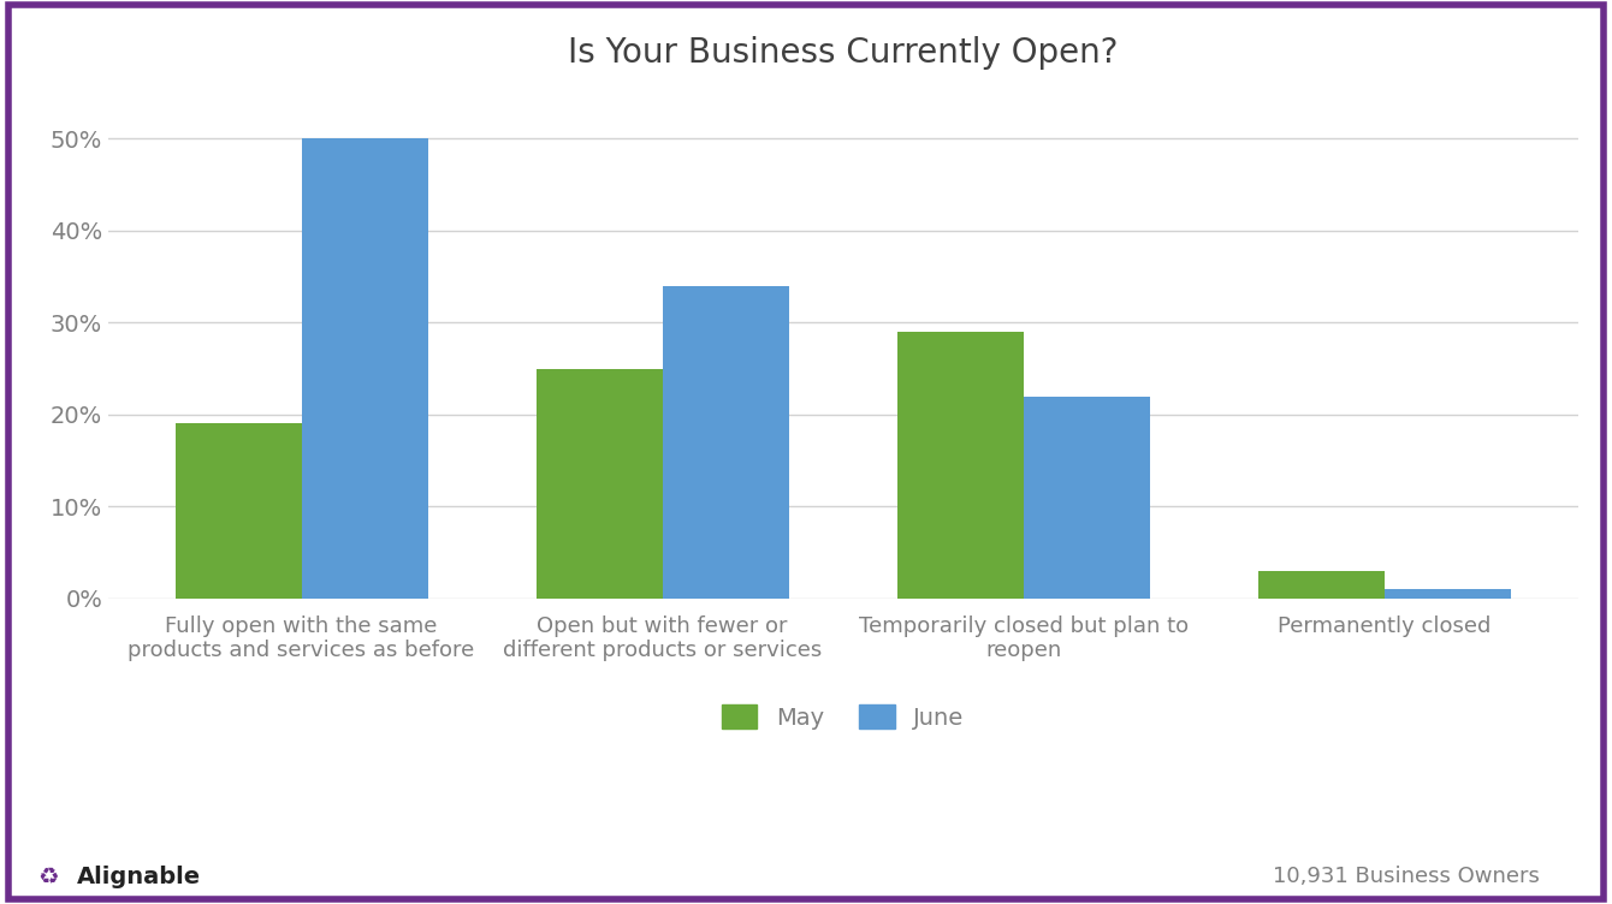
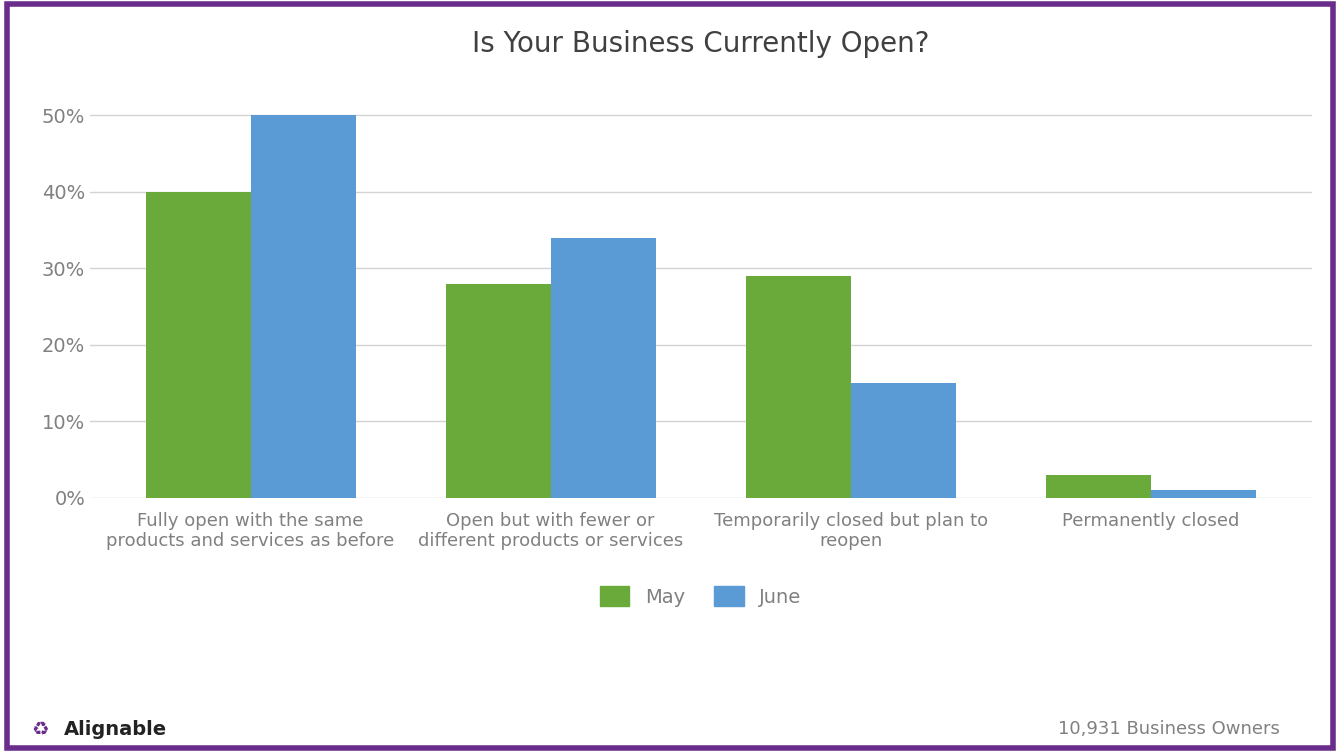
May/Fully open with the same products and services as before: 19% -> 40%
May/Open but with fewer or different products or services: 25% -> 28%
June/Temporarily closed but plan to reopen: 22% -> 15%
